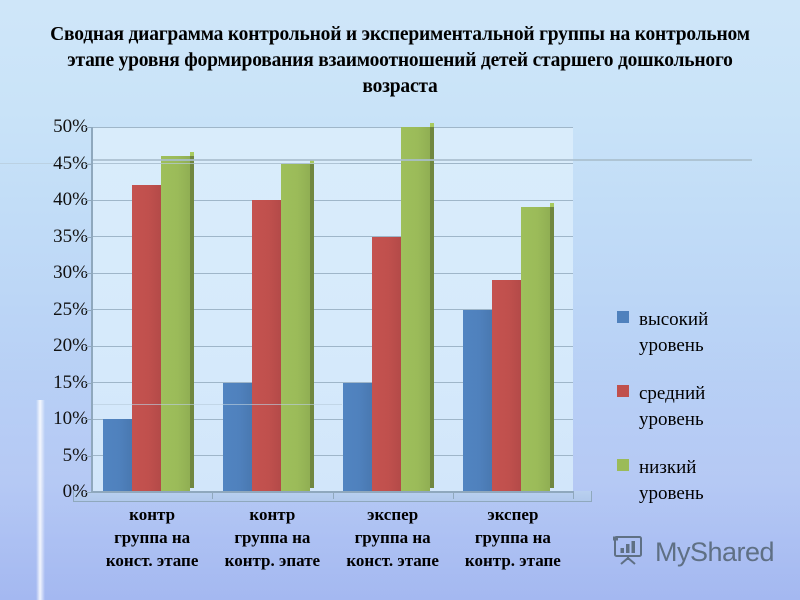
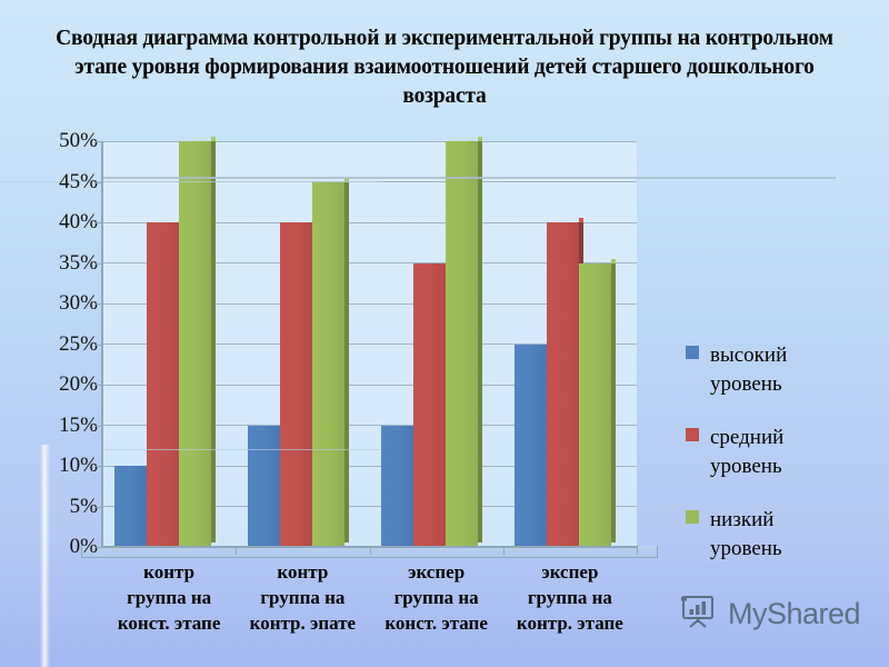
средний уровень/контр группа на конст. этапе: 42% -> 40%
низкий уровень/контр группа на конст. этапе: 46% -> 50%
средний уровень/экспер группа на контр. этапе: 29% -> 40%
низкий уровень/экспер группа на контр. этапе: 39% -> 35%
